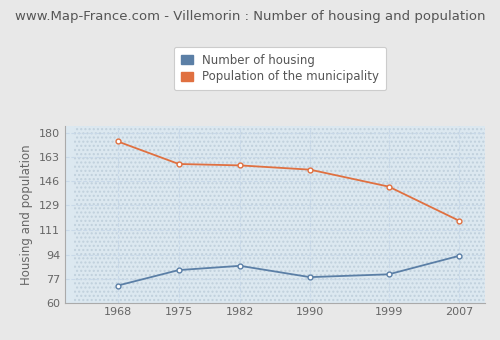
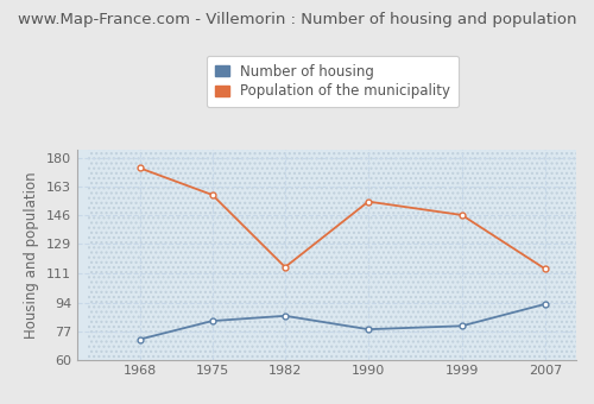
Population of the municipality/1982: 157 -> 115
Population of the municipality/1999: 142 -> 146
Population of the municipality/2007: 118 -> 114
